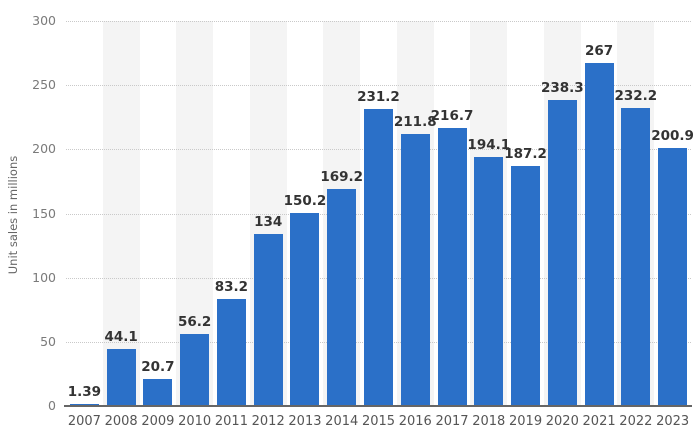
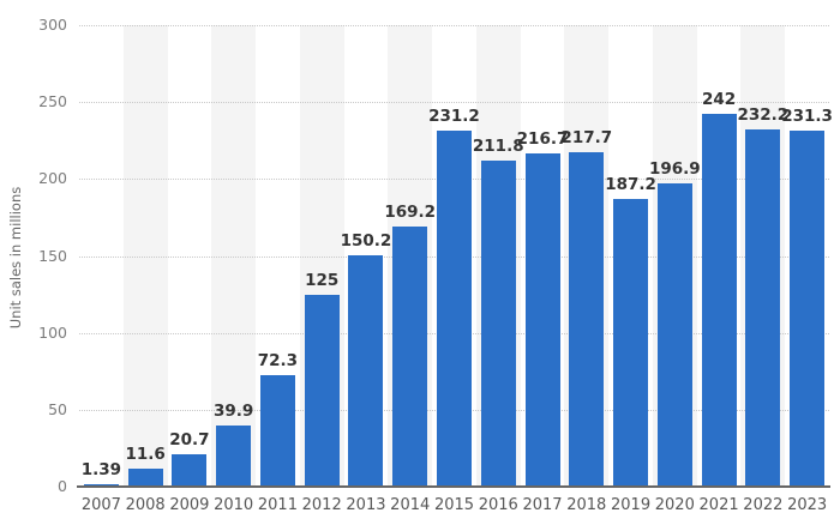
2008: 44.1 -> 11.6
2010: 56.2 -> 39.9
2011: 83.2 -> 72.3
2012: 134 -> 125
2018: 194.1 -> 217.7
2020: 238.3 -> 196.9
2021: 267 -> 242
2023: 200.9 -> 231.3
